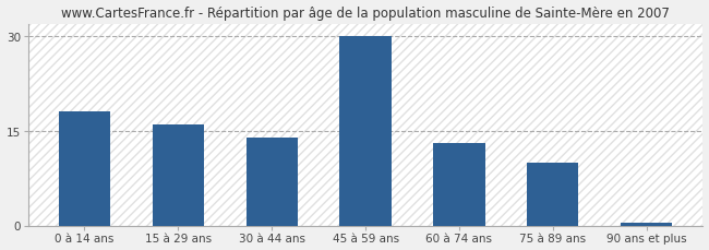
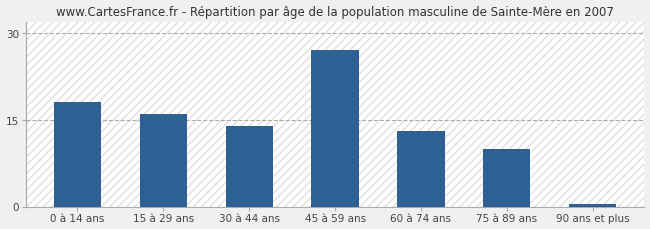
45 à 59 ans: 30.0 -> 27.0
